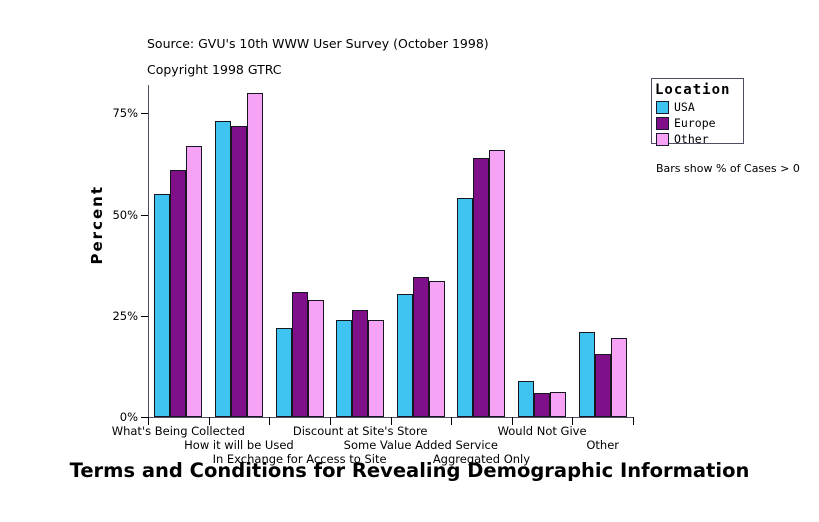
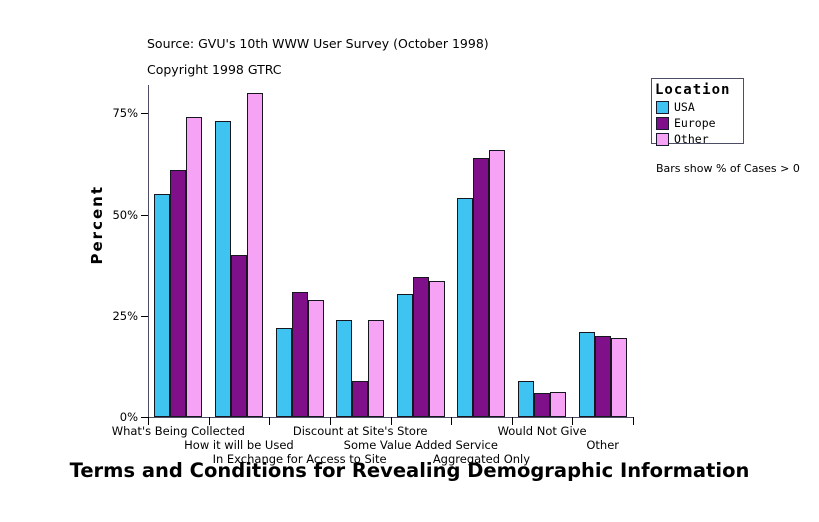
Other/What's Being Collected: 67% -> 74%
Europe/How it will be Used: 72% -> 40%
Europe/Discount at Site's Store: 26% -> 9%
Europe/Other: 16% -> 20%
